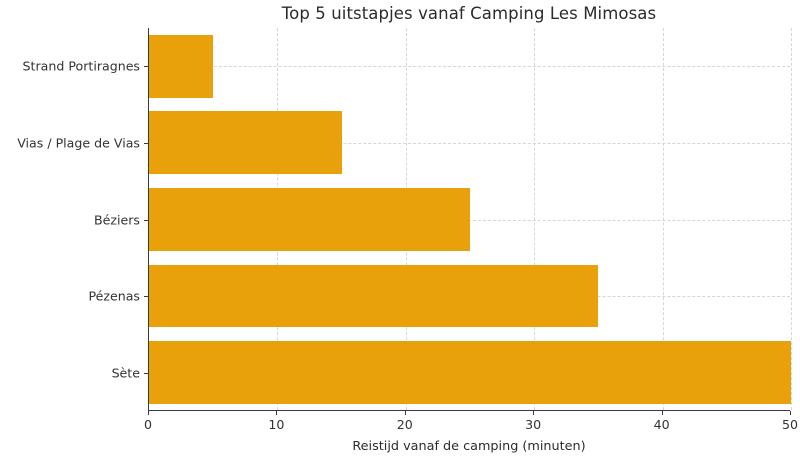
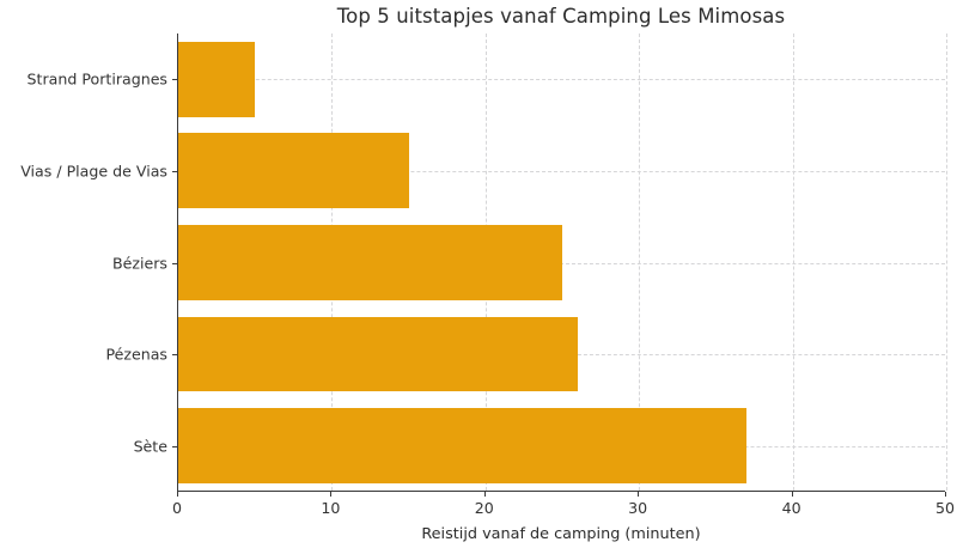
Sète: 50 -> 37
Pézenas: 35 -> 26
